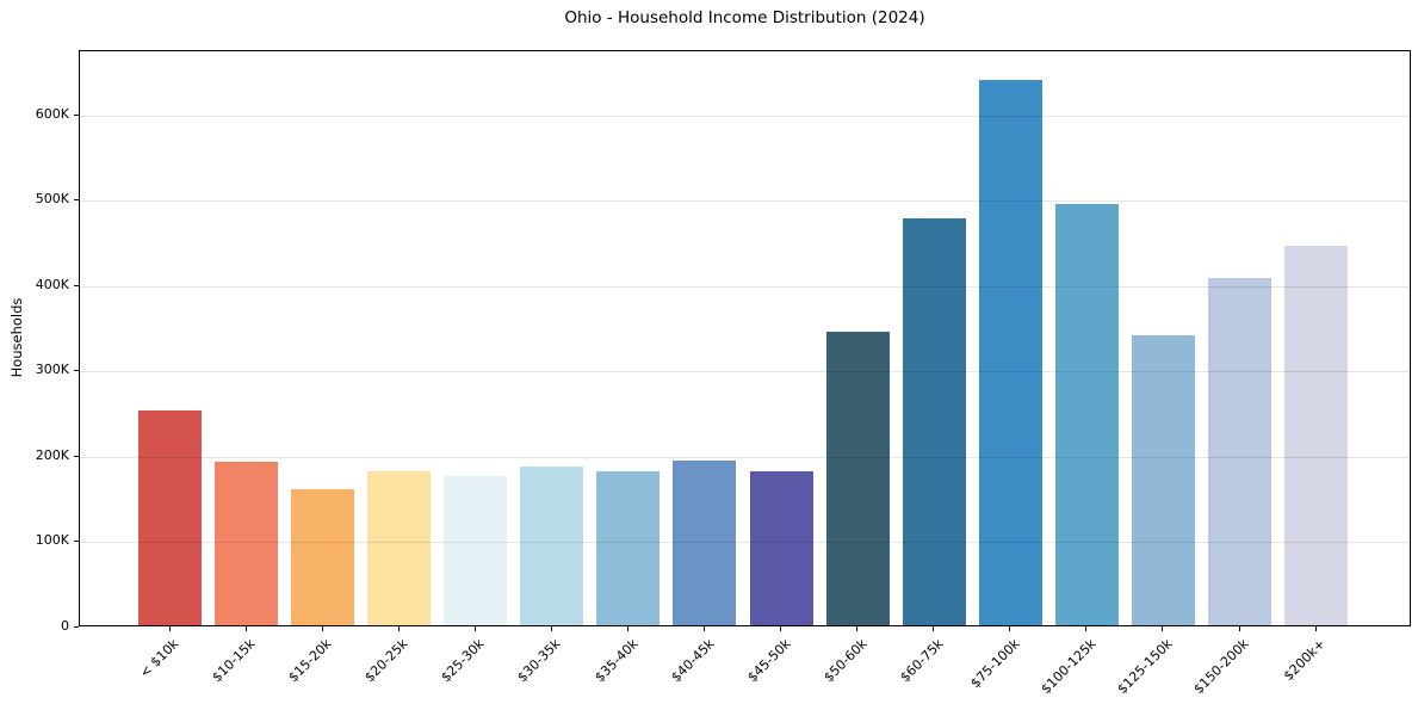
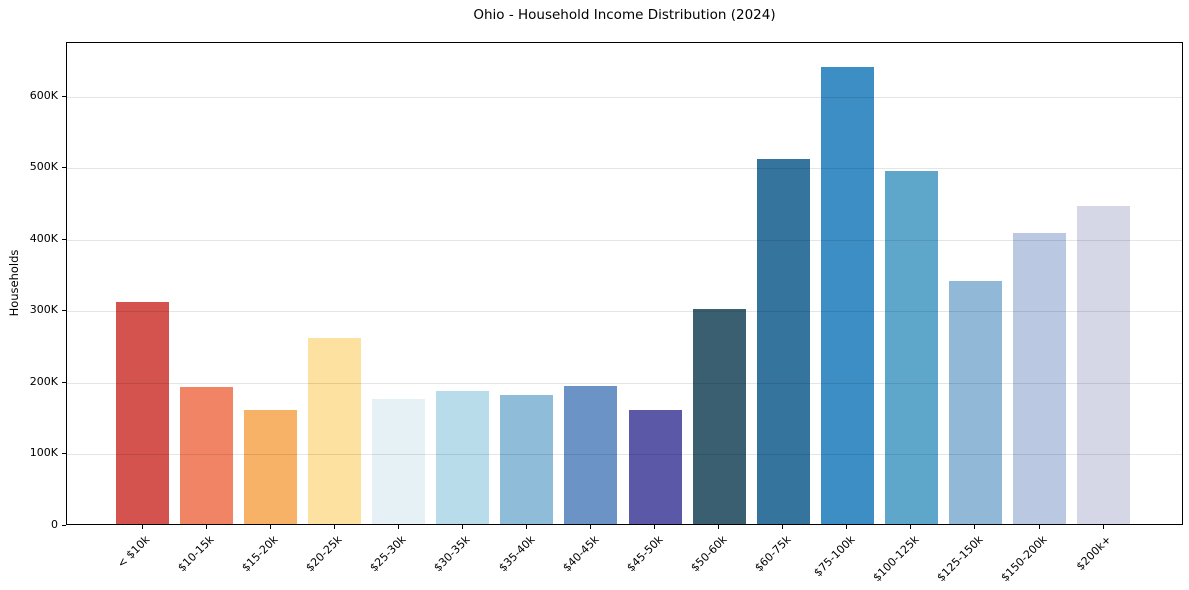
< $10k: 250K -> 310K
$20-25k: 180K -> 260K
$45-50k: 180K -> 160K
$50-60k: 340K -> 300K
$60-75k: 480K -> 510K
